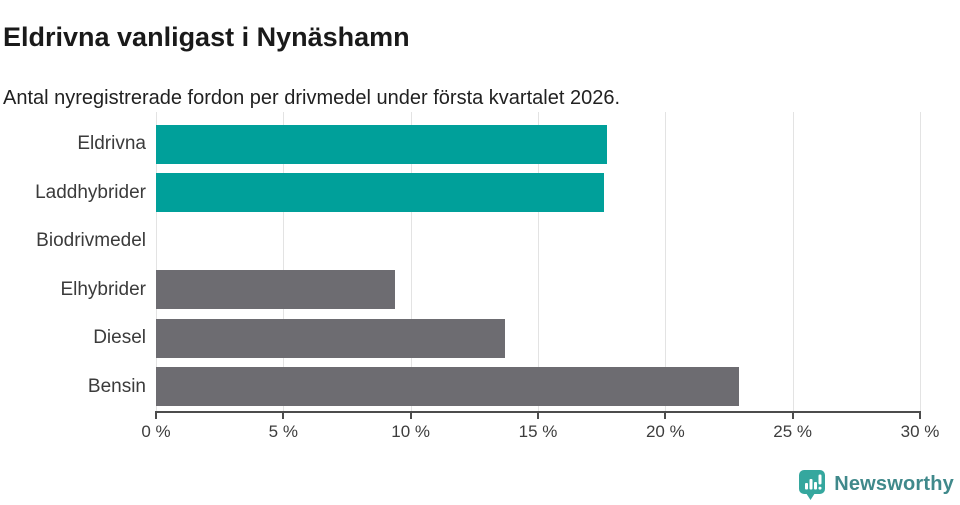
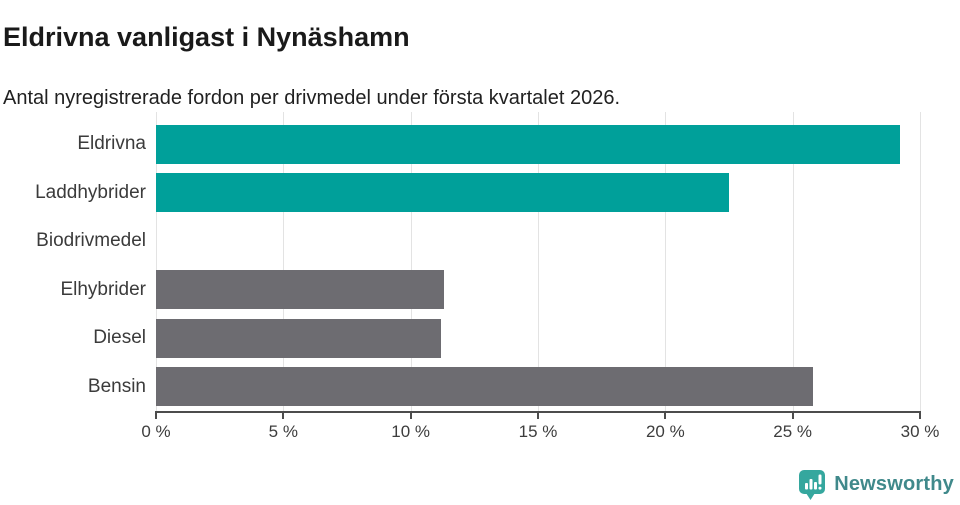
Eldrivna: 17.7% -> 29.2%
Laddhybrider: 17.6% -> 22.5%
Elhybrider: 9.4% -> 11.3%
Diesel: 13.7% -> 11.2%
Bensin: 22.9% -> 25.8%
